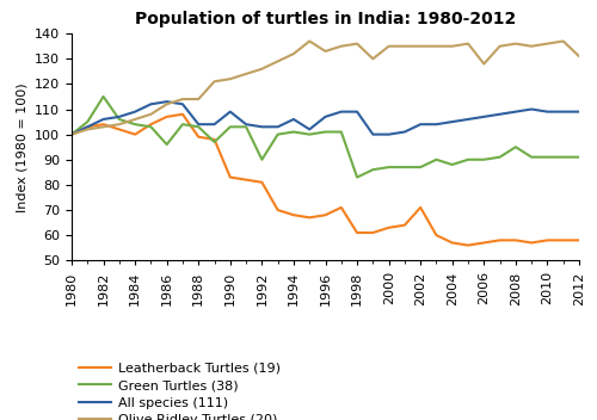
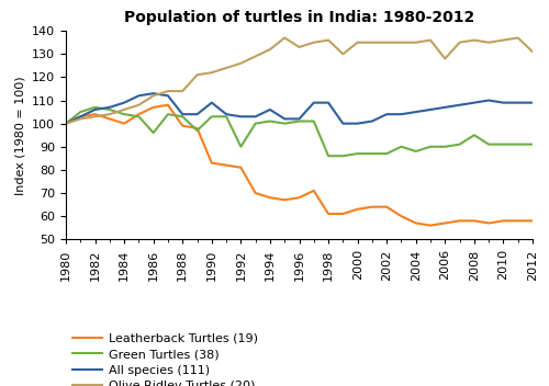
Green Turtles (38)/1982: 115 -> 107
All species (111)/1996: 107 -> 102
Green Turtles (38)/1998: 83 -> 86
Leatherback Turtles (19)/2002: 71 -> 64
